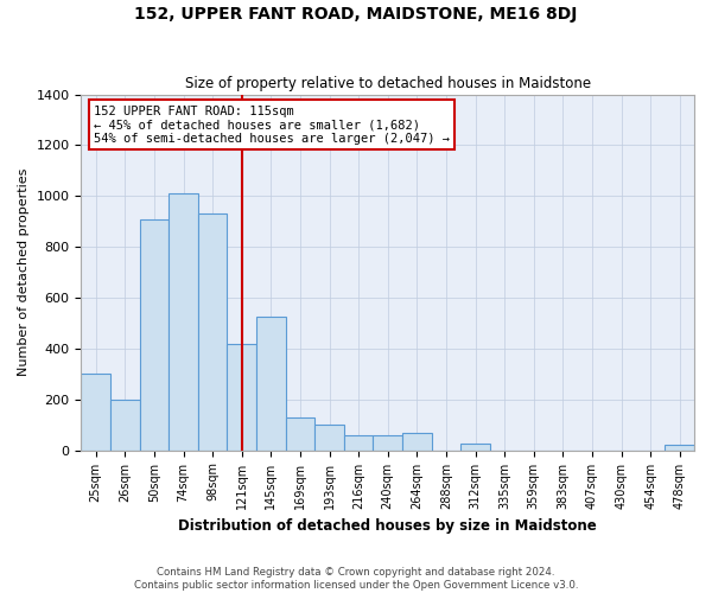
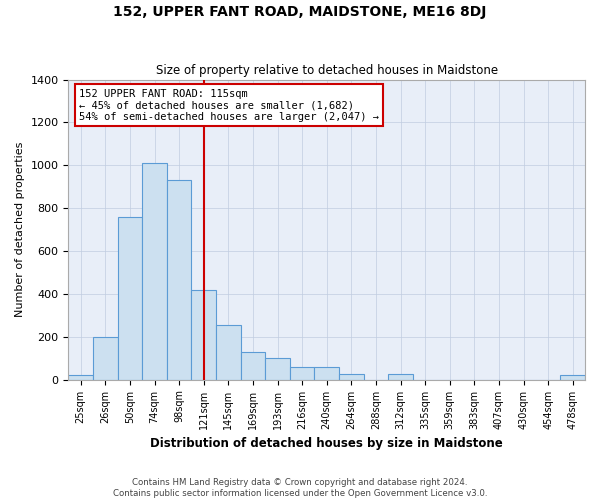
25sqm: 300 -> 20
50sqm: 910 -> 760
145sqm: 525 -> 255
264sqm: 70 -> 25
